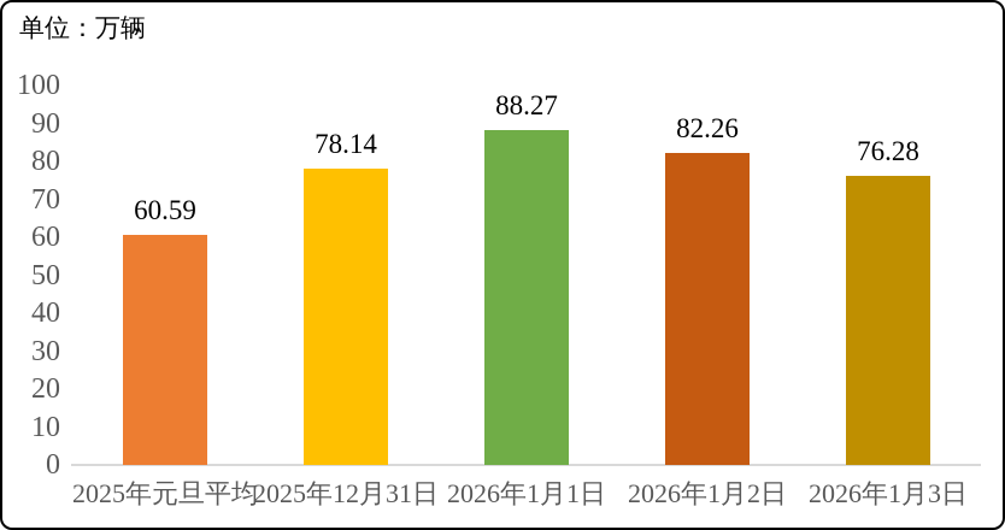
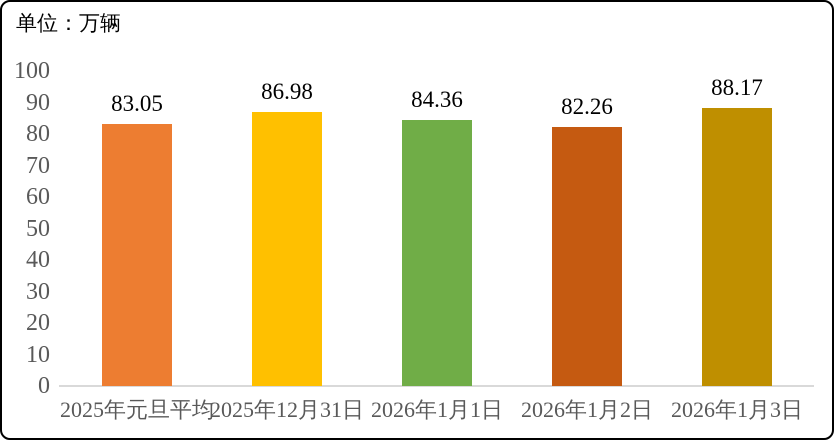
2025年元旦平均: 60.59 -> 83.05
2025年12月31日: 78.14 -> 86.98
2026年1月1日: 88.27 -> 84.36
2026年1月3日: 76.28 -> 88.17
